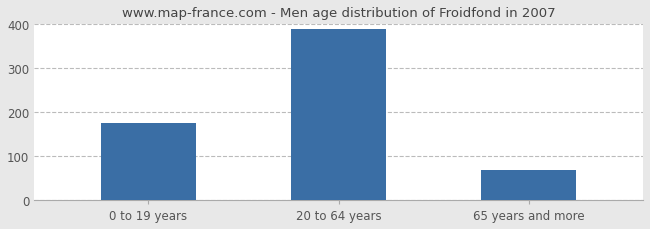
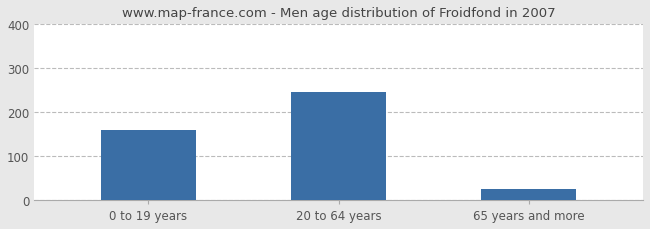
0 to 19 years: 175 -> 160
20 to 64 years: 390 -> 245
65 years and more: 68 -> 25
